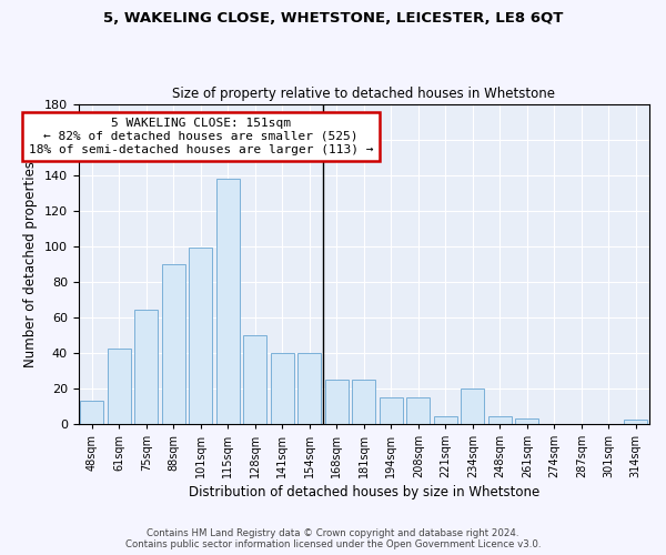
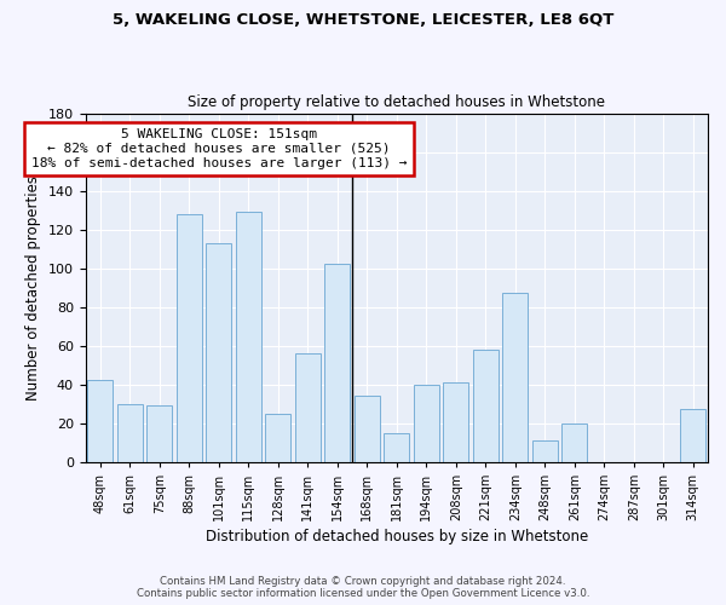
48sqm: 13 -> 42
61sqm: 42 -> 30
75sqm: 64 -> 29
88sqm: 90 -> 128
101sqm: 99 -> 113
115sqm: 138 -> 129
128sqm: 50 -> 25
141sqm: 40 -> 56
154sqm: 40 -> 102
168sqm: 25 -> 34
181sqm: 25 -> 15
194sqm: 15 -> 40
208sqm: 15 -> 41
221sqm: 4 -> 58
234sqm: 20 -> 87
248sqm: 4 -> 11
261sqm: 3 -> 20
314sqm: 2 -> 27
